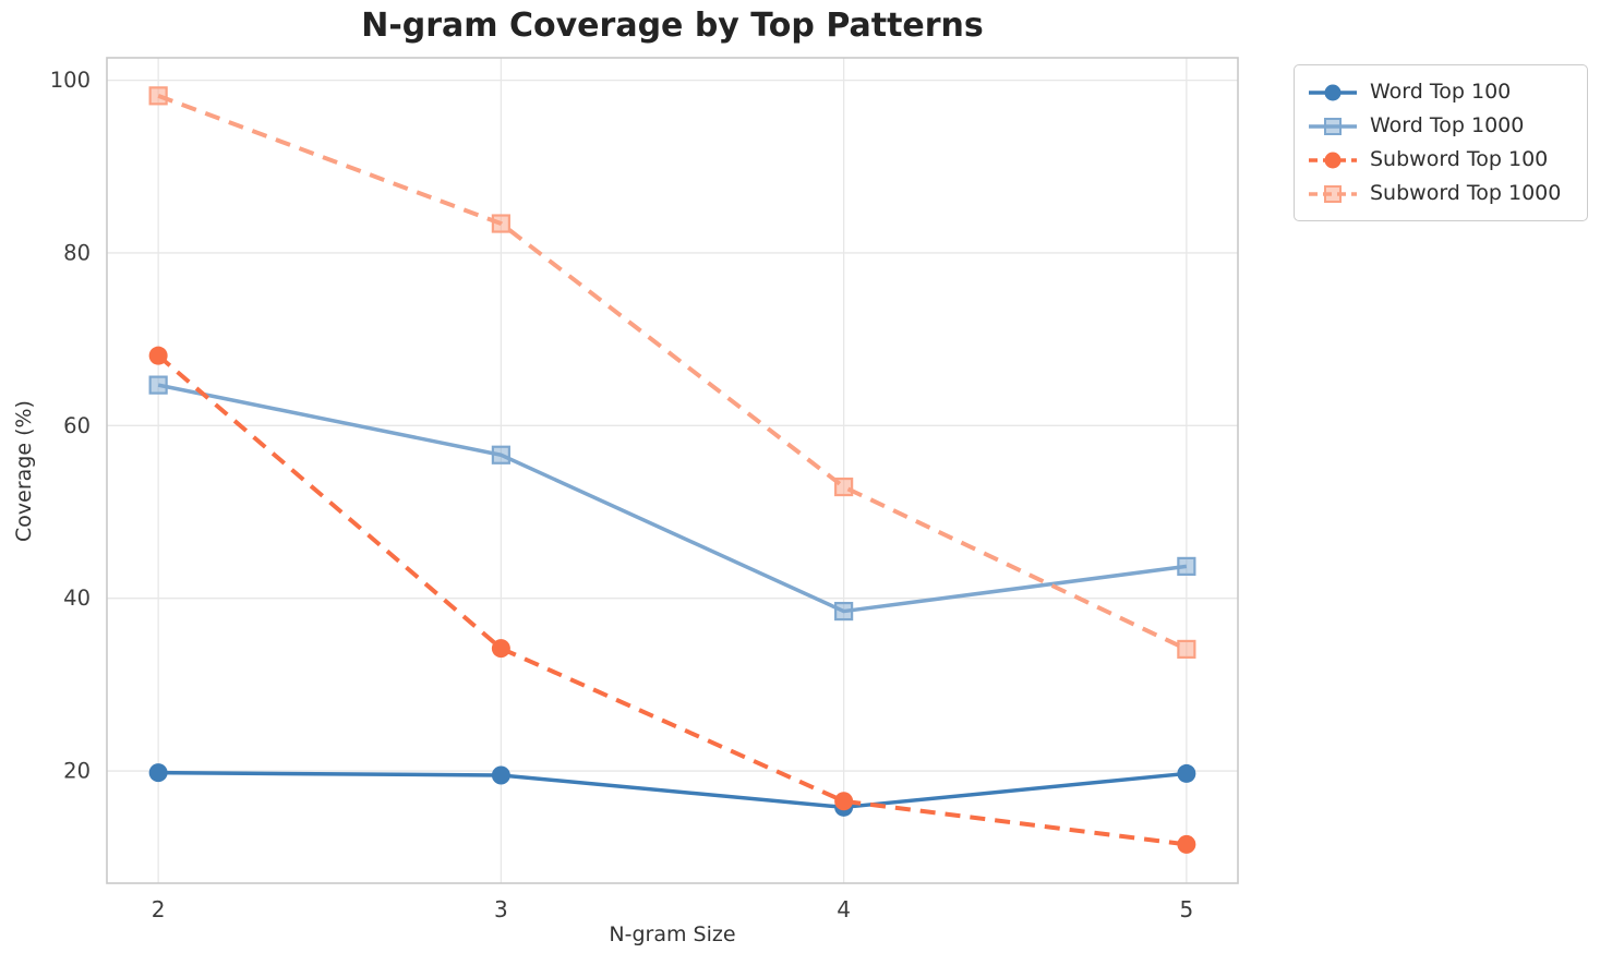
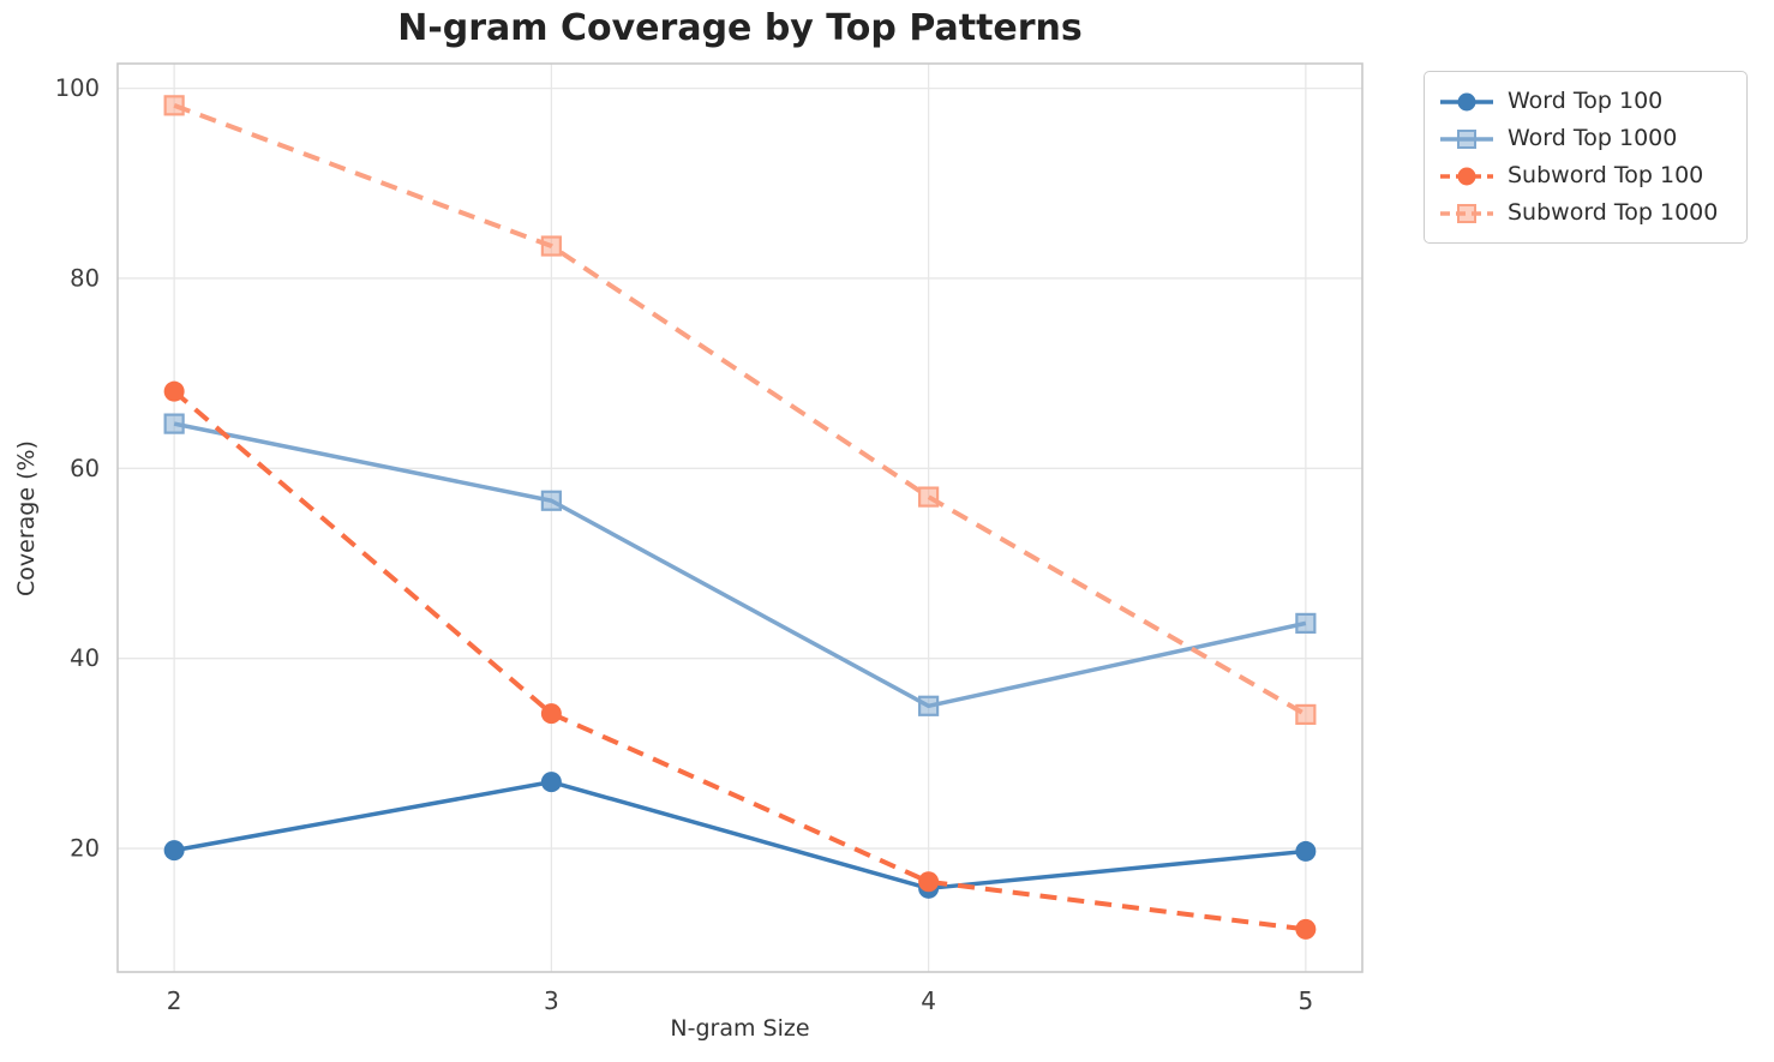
Word Top 100/3: 20 -> 27
Word Top 1000/4: 38 -> 35
Subword Top 1000/4: 53 -> 57
